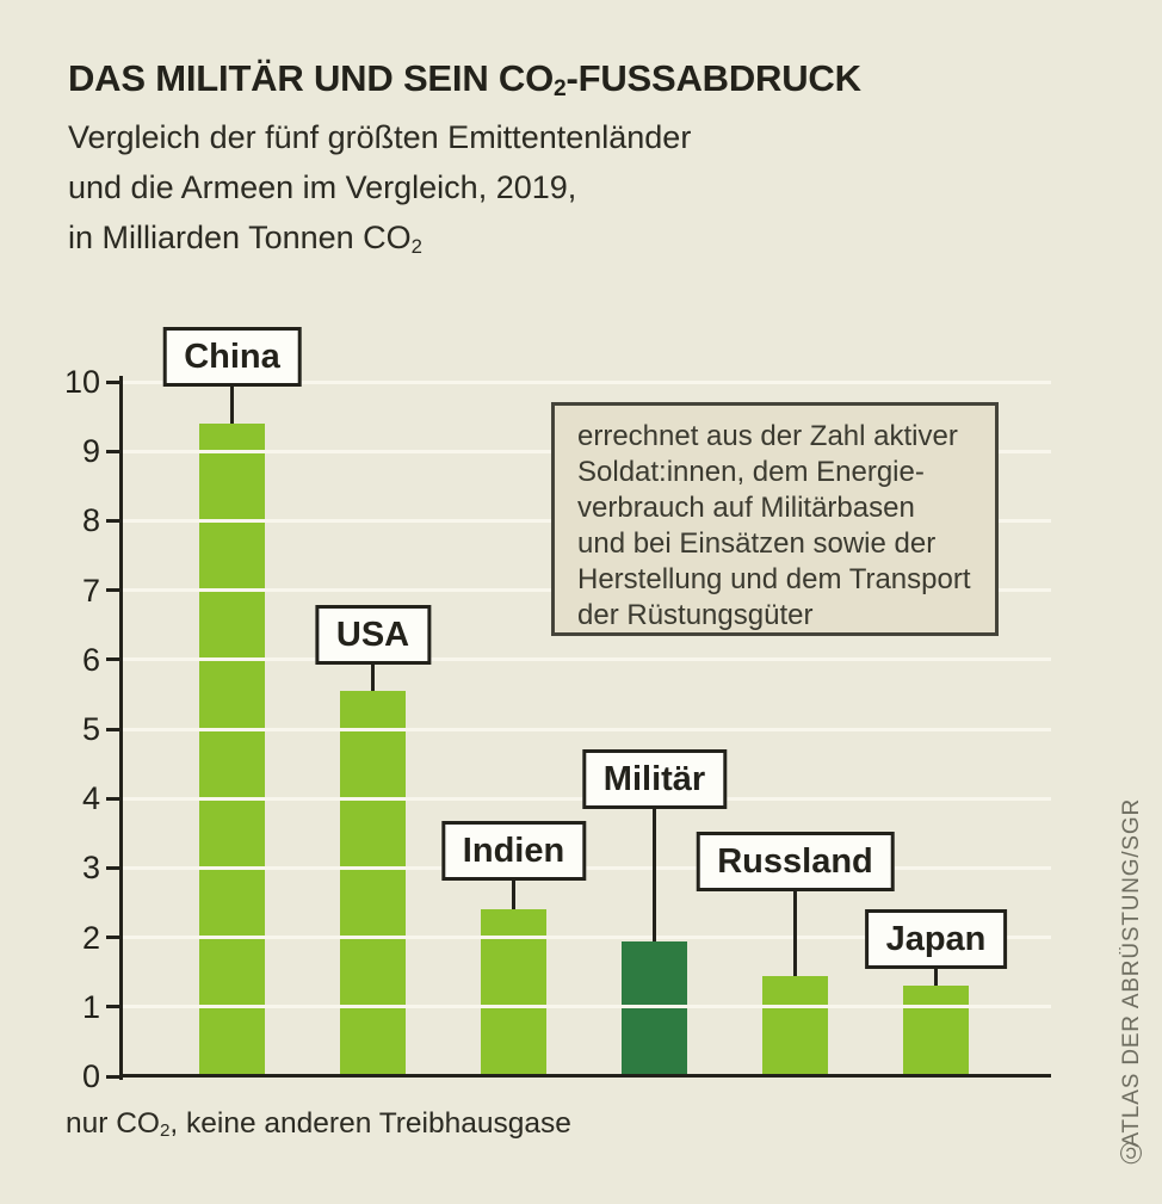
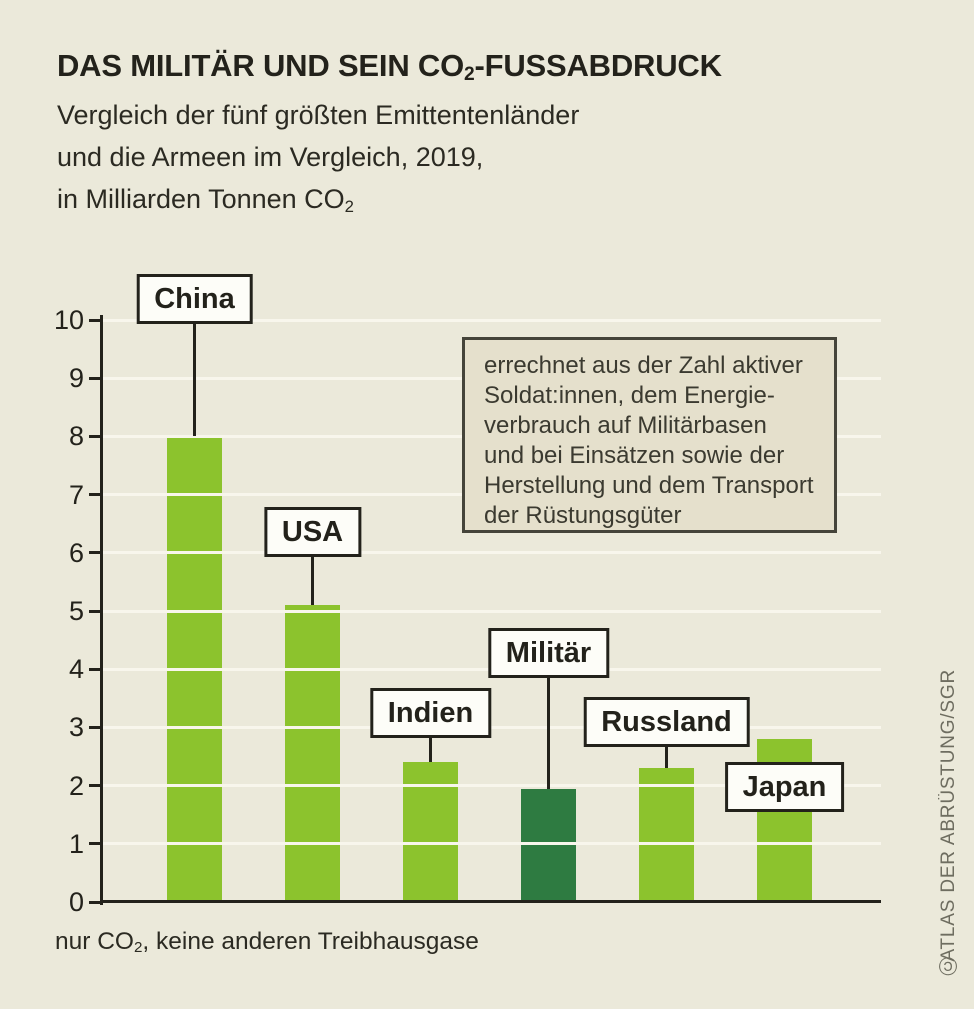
China: 9.4 -> 8.0
USA: 5.5 -> 5.1
Russland: 1.4 -> 2.3
Japan: 1.3 -> 2.8
